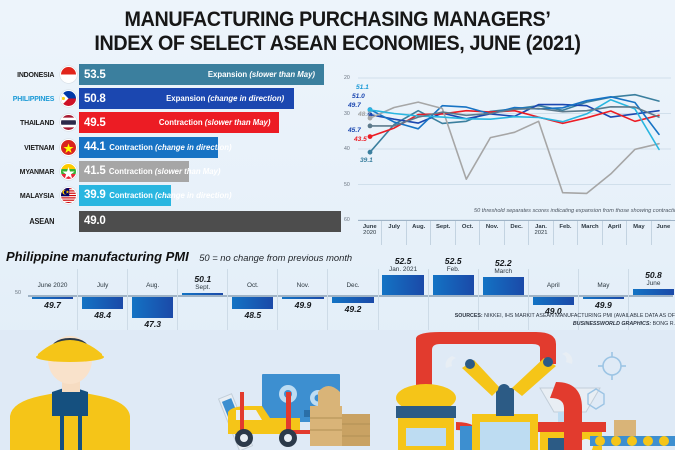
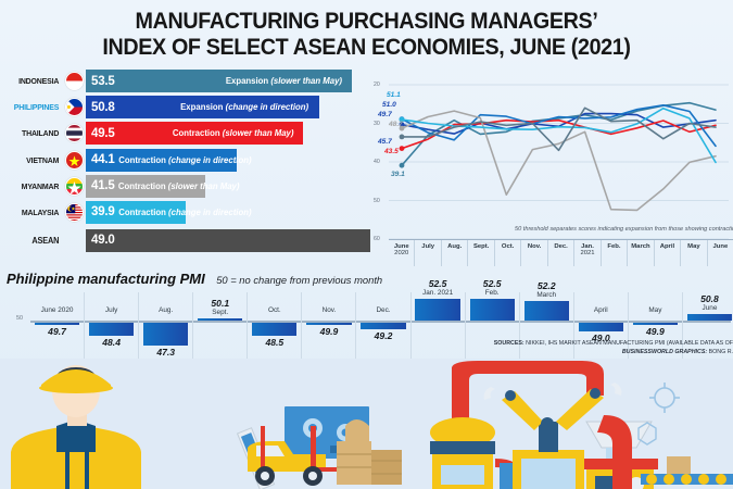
ASEAN/Dec.: 51 -> 43
ASEAN/Jan. 2021: 51 -> 54
ASEAN/April: 52 -> 46
ASEAN/May: 52 -> 50
